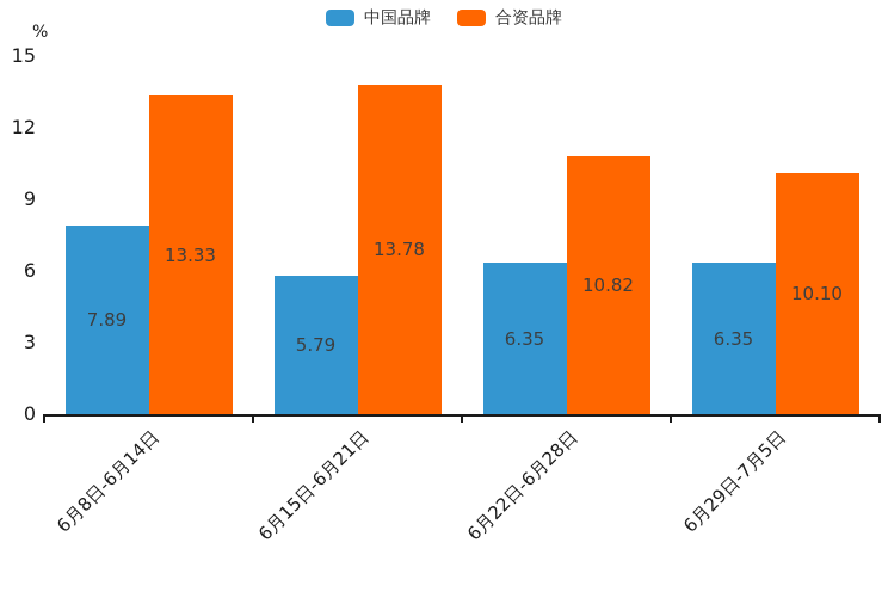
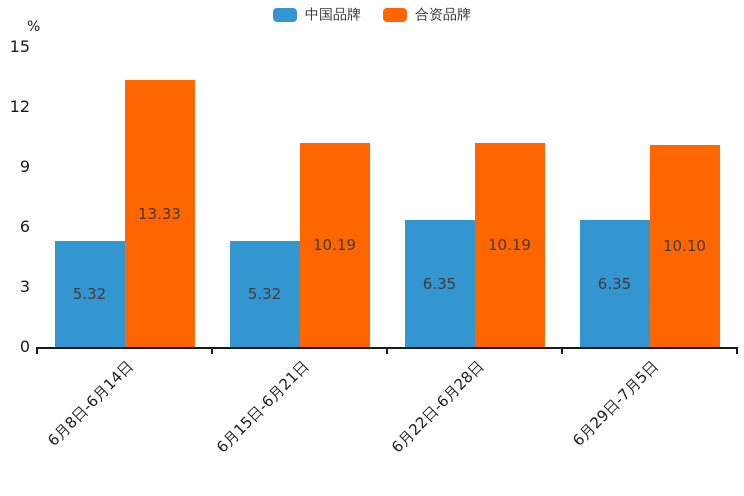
中国品牌/6月8日-6月14日: 7.89 -> 5.32
中国品牌/6月15日-6月21日: 5.79 -> 5.32
合资品牌/6月15日-6月21日: 13.78 -> 10.19
合资品牌/6月22日-6月28日: 10.82 -> 10.19
